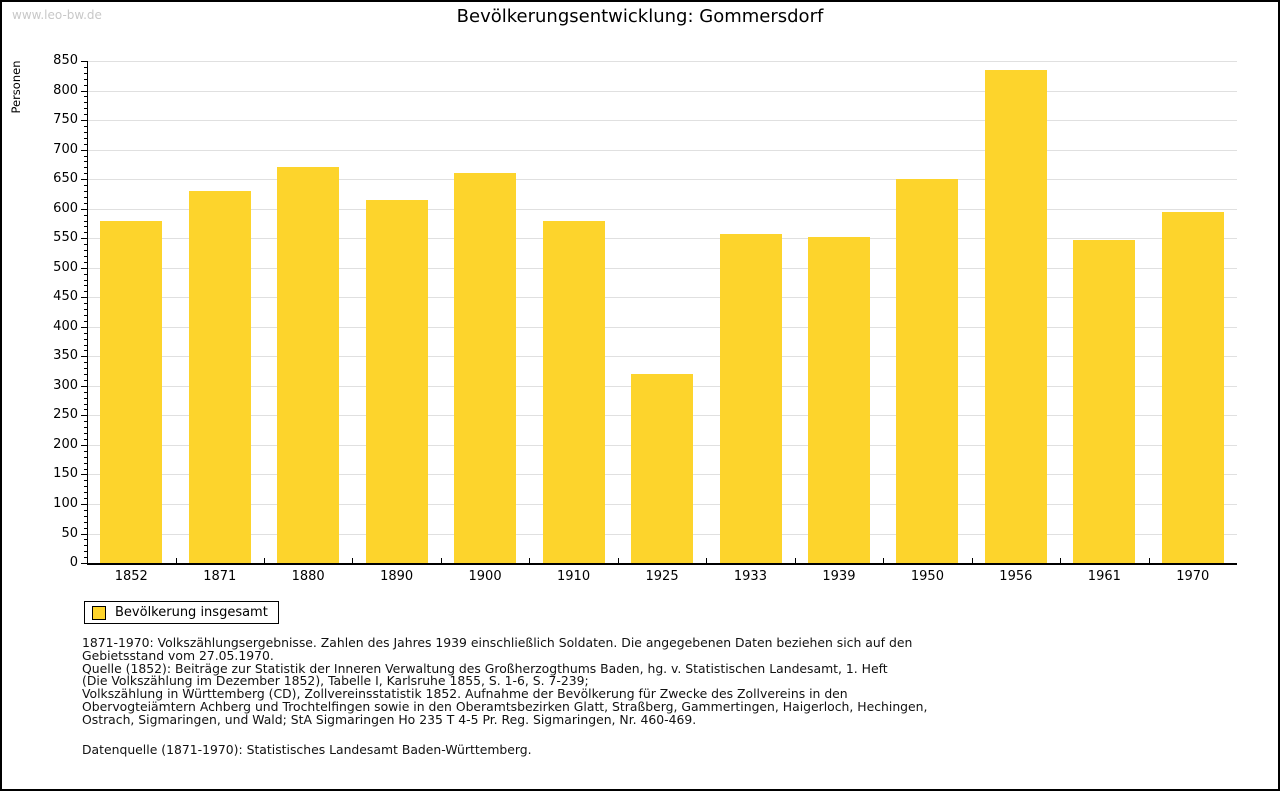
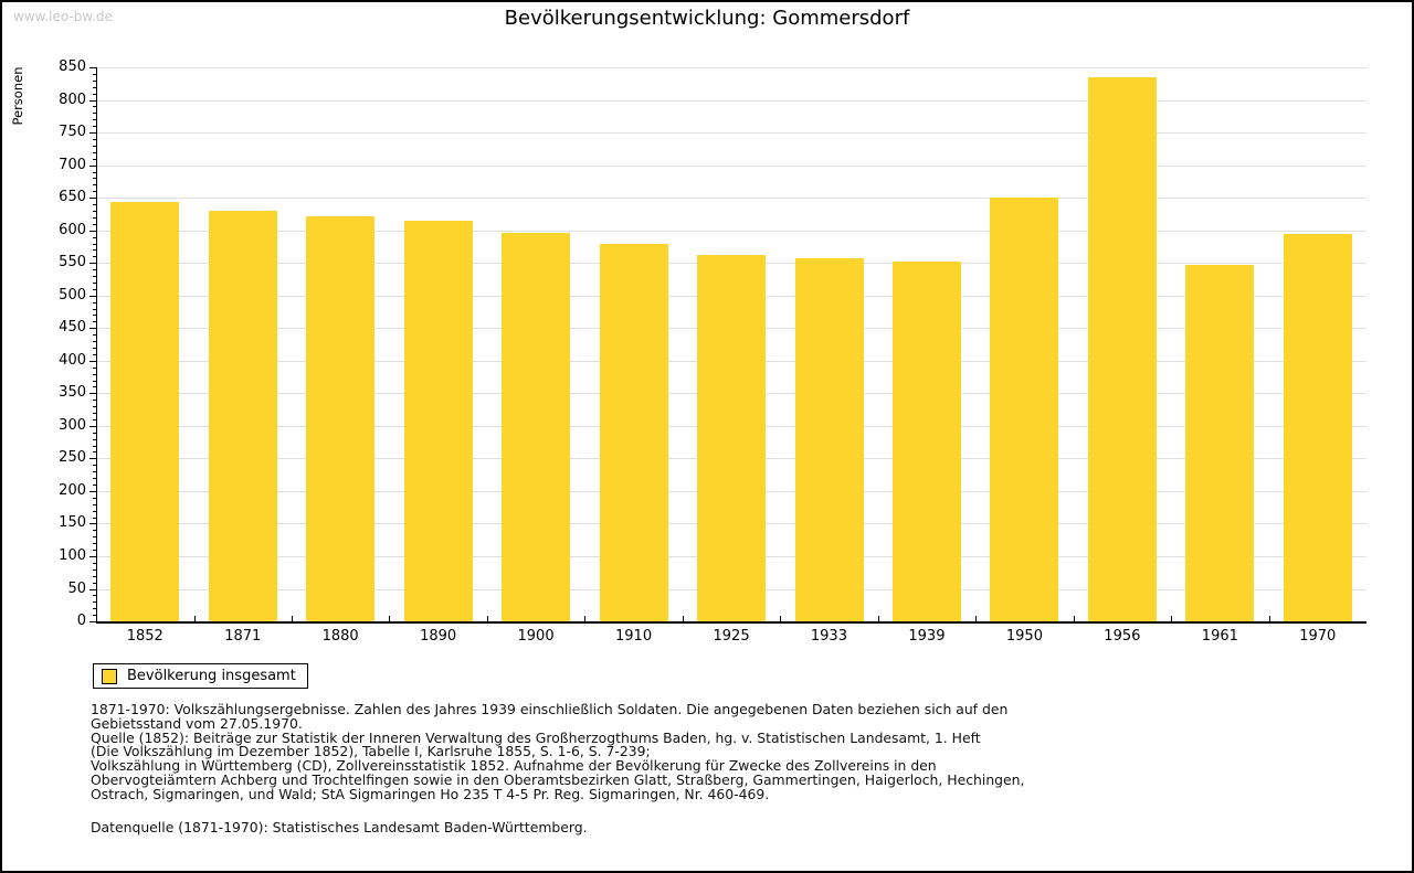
1852: 580 -> 640
1880: 670 -> 620
1900: 660 -> 600
1925: 320 -> 560
